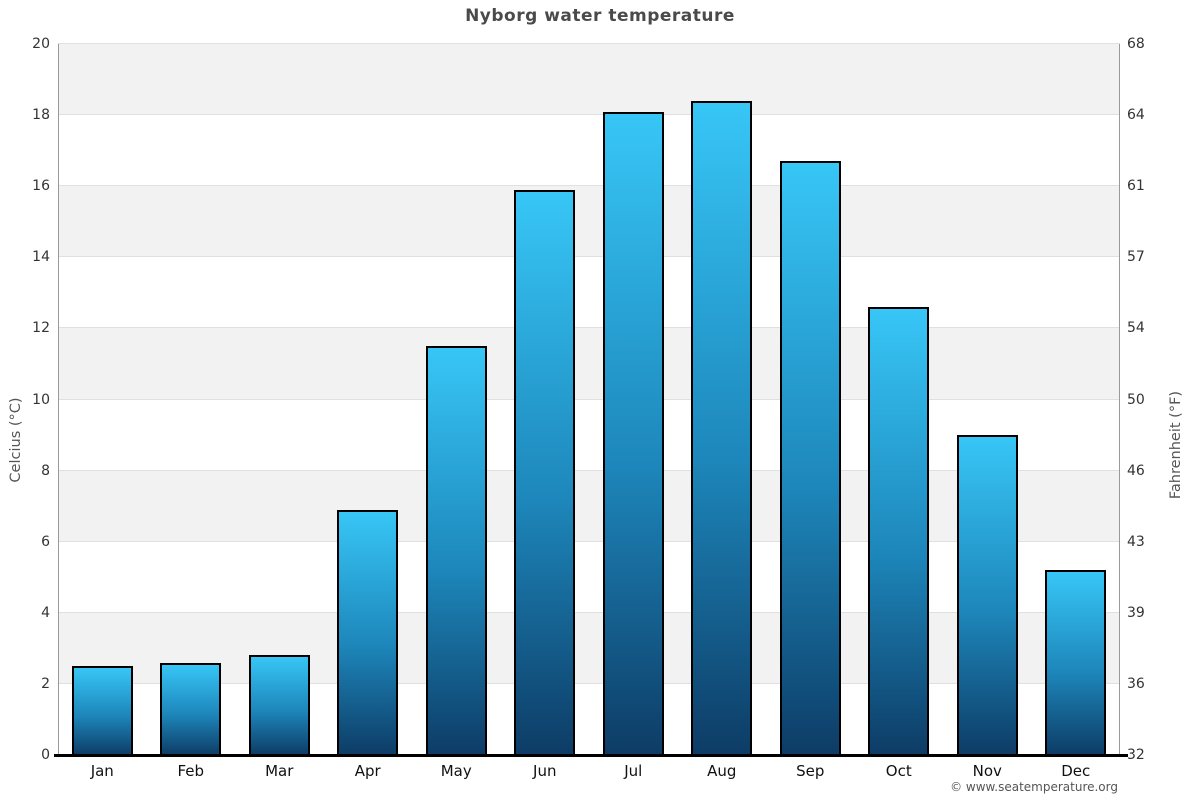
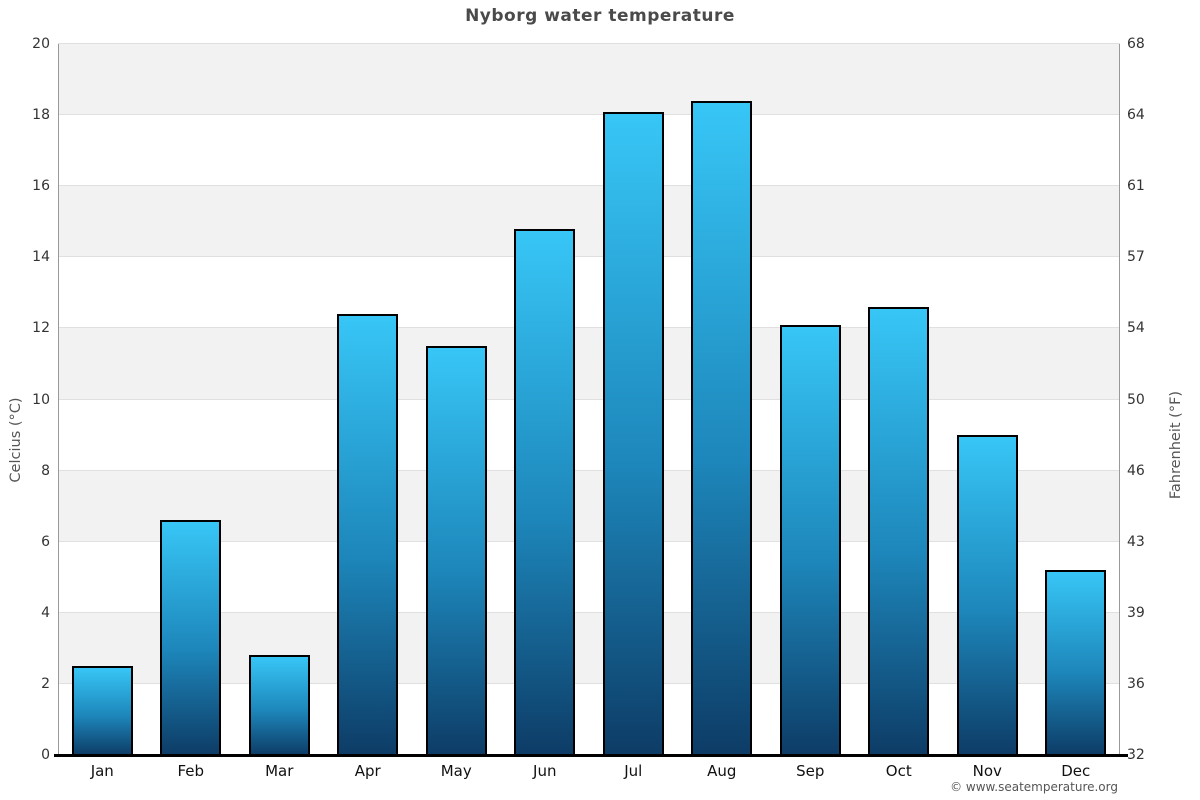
Feb: 2.6 -> 6.6
Apr: 6.9 -> 12.4
Jun: 15.9 -> 14.8
Sep: 16.7 -> 12.1
